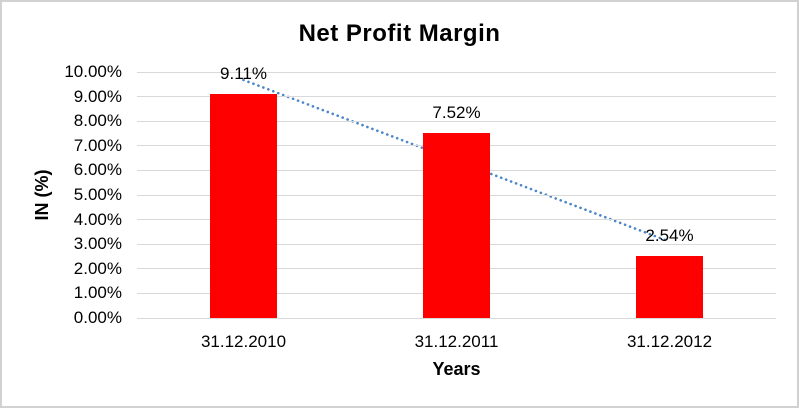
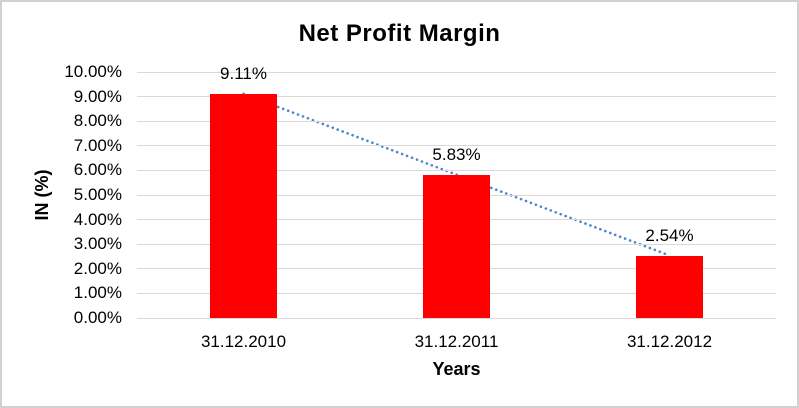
31.12.2011: 7.52% -> 5.83%
